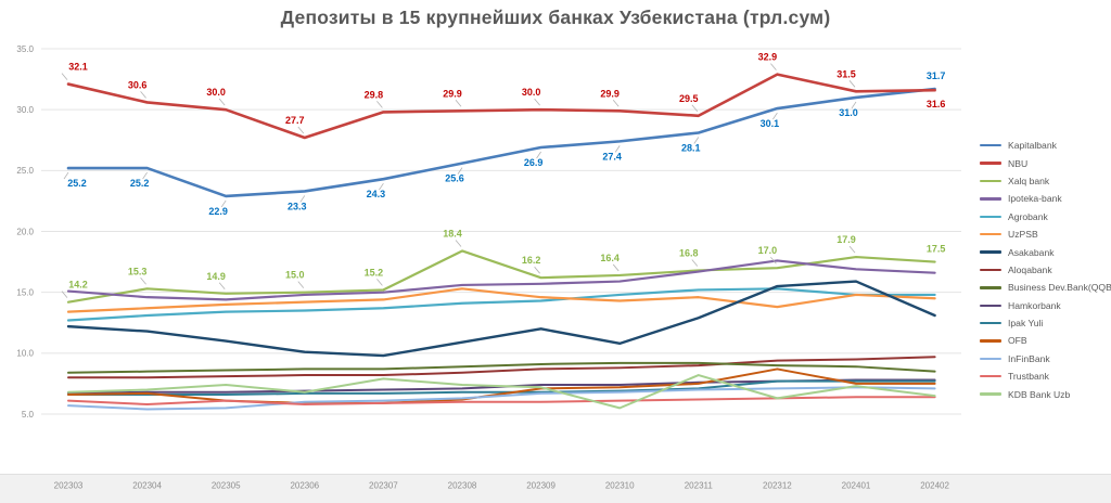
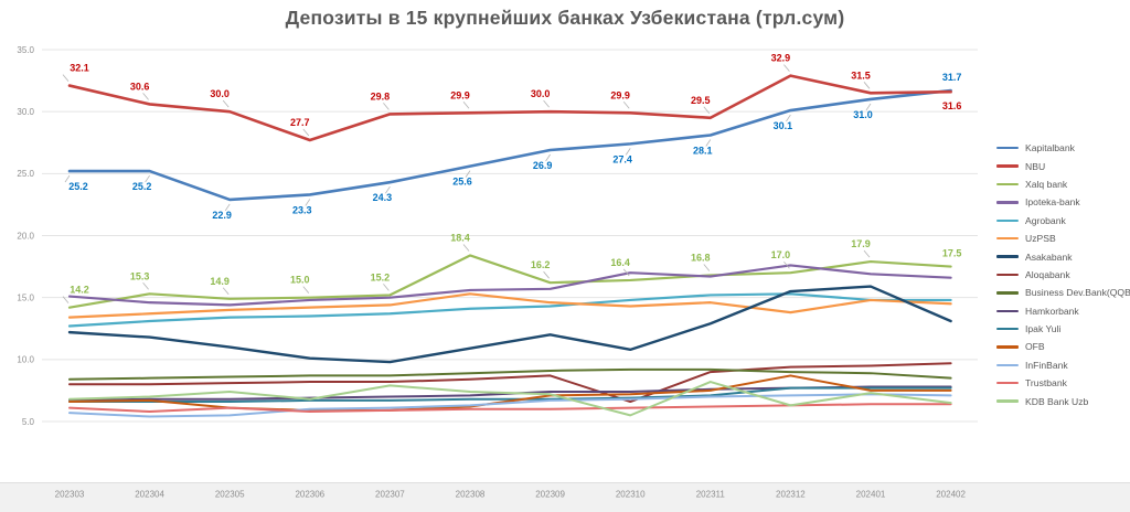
Ipoteka-bank/202310: 15.9 -> 17.0
Aloqabank/202310: 8.8 -> 6.6
